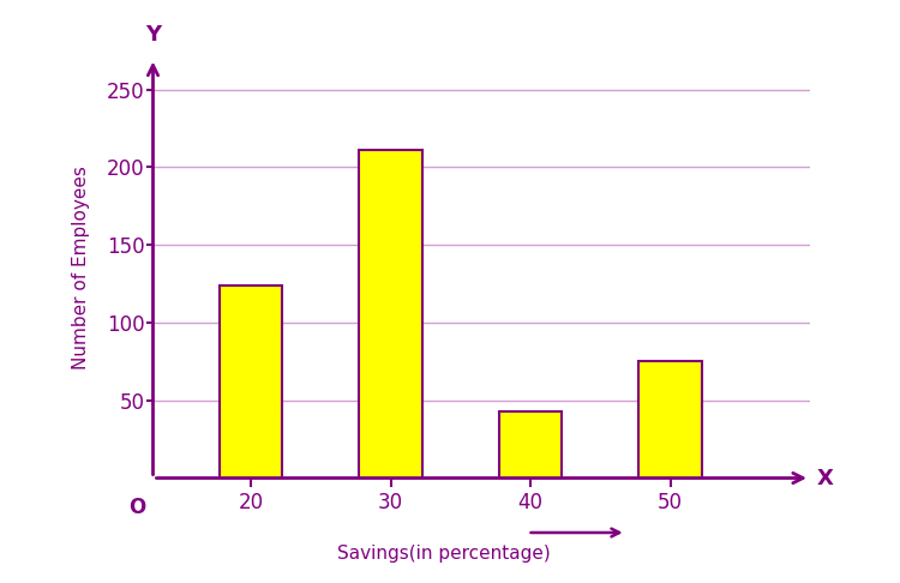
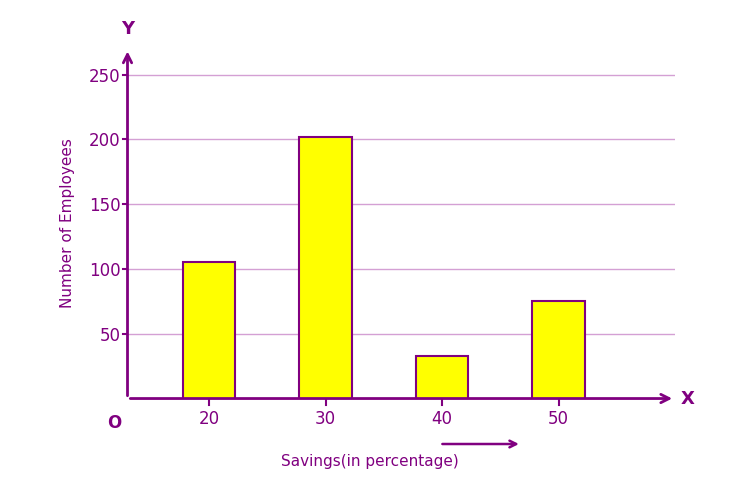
20: 124 -> 105
30: 211 -> 202
40: 43 -> 33
